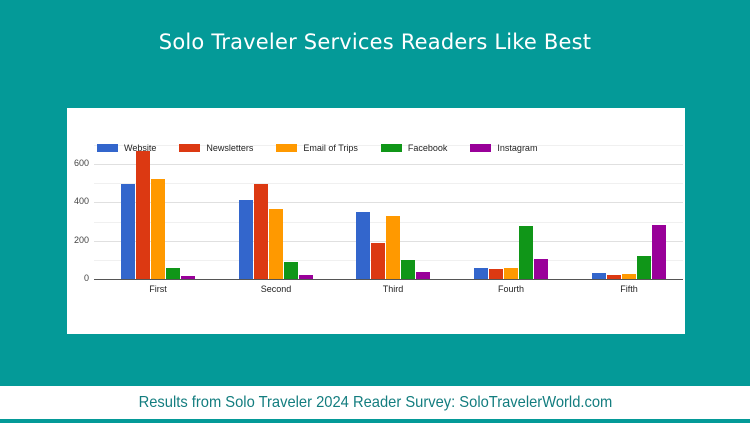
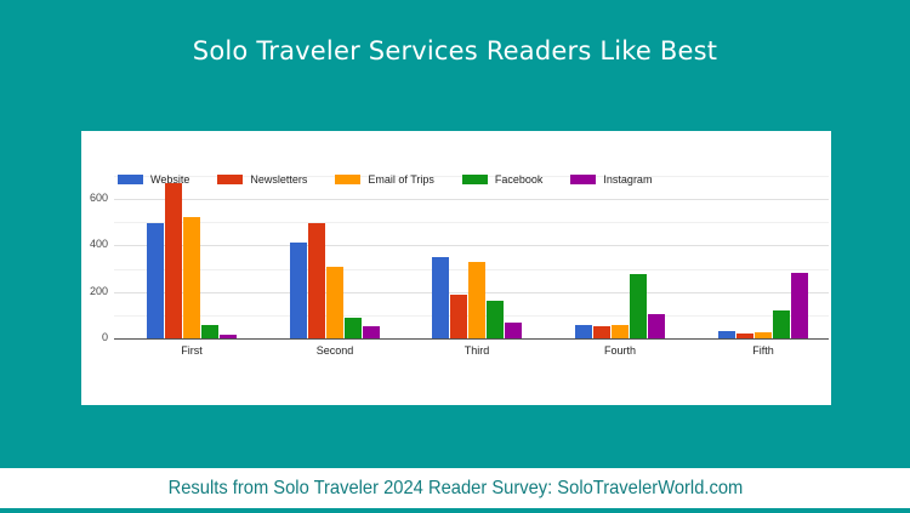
Email of Trips/Second: 360 -> 310
Instagram/Second: 20 -> 50
Facebook/Third: 100 -> 160
Instagram/Third: 40 -> 70
